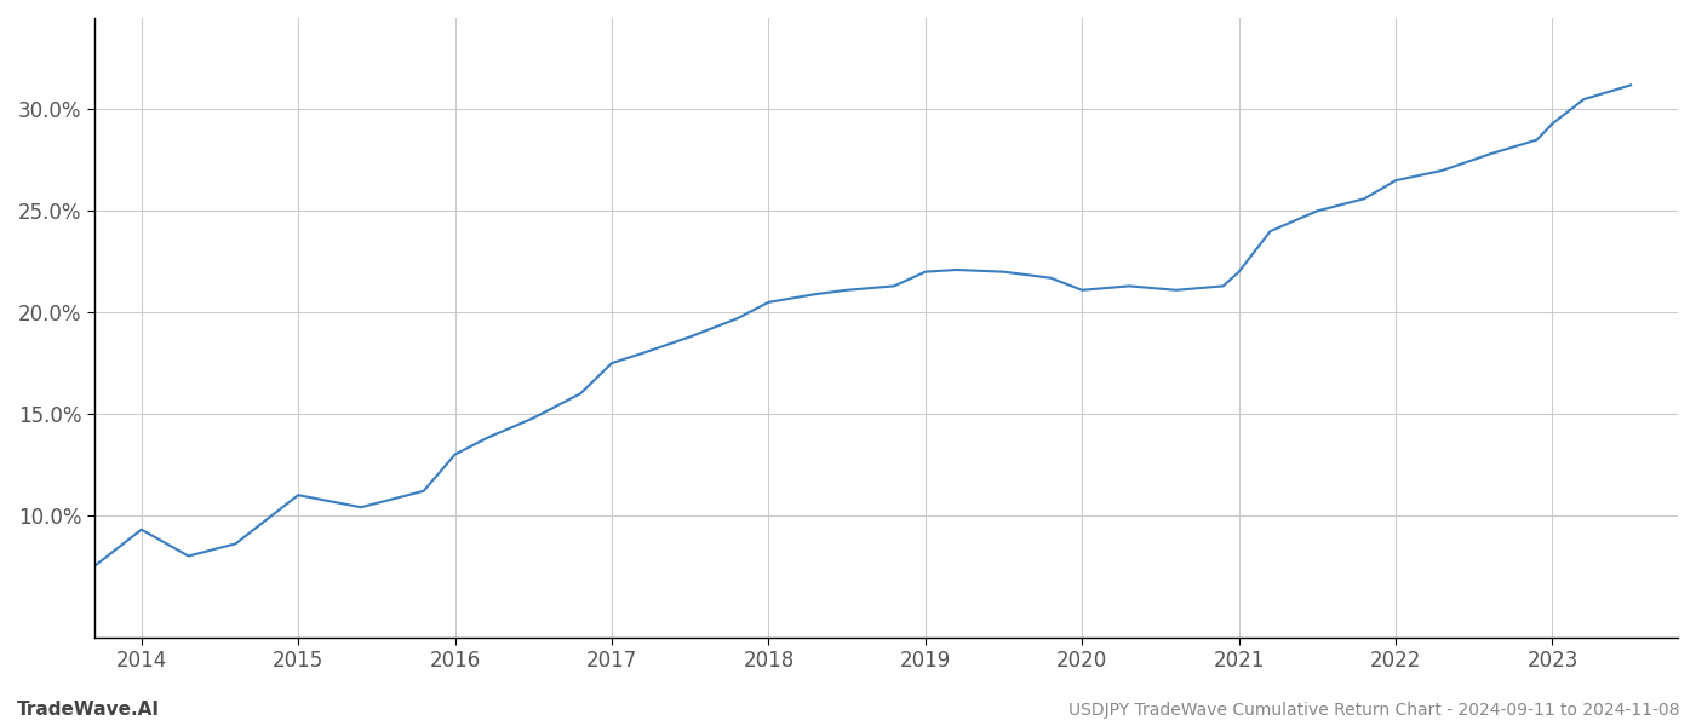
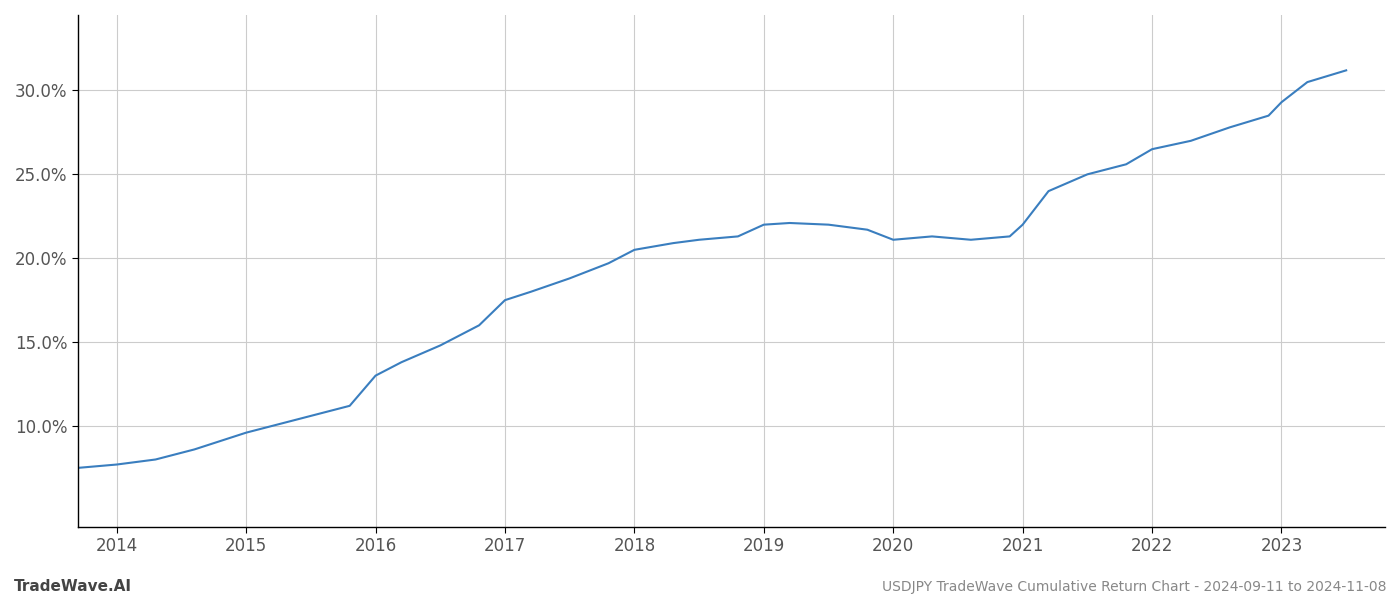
2014: 9.3% -> 7.7%
2015: 11.0% -> 9.6%
